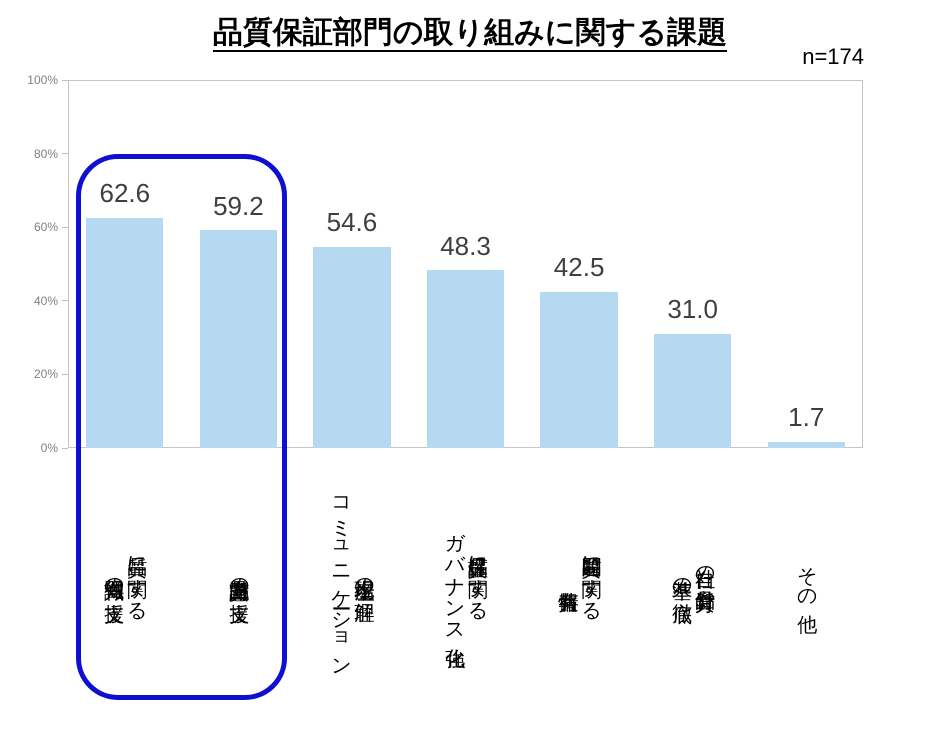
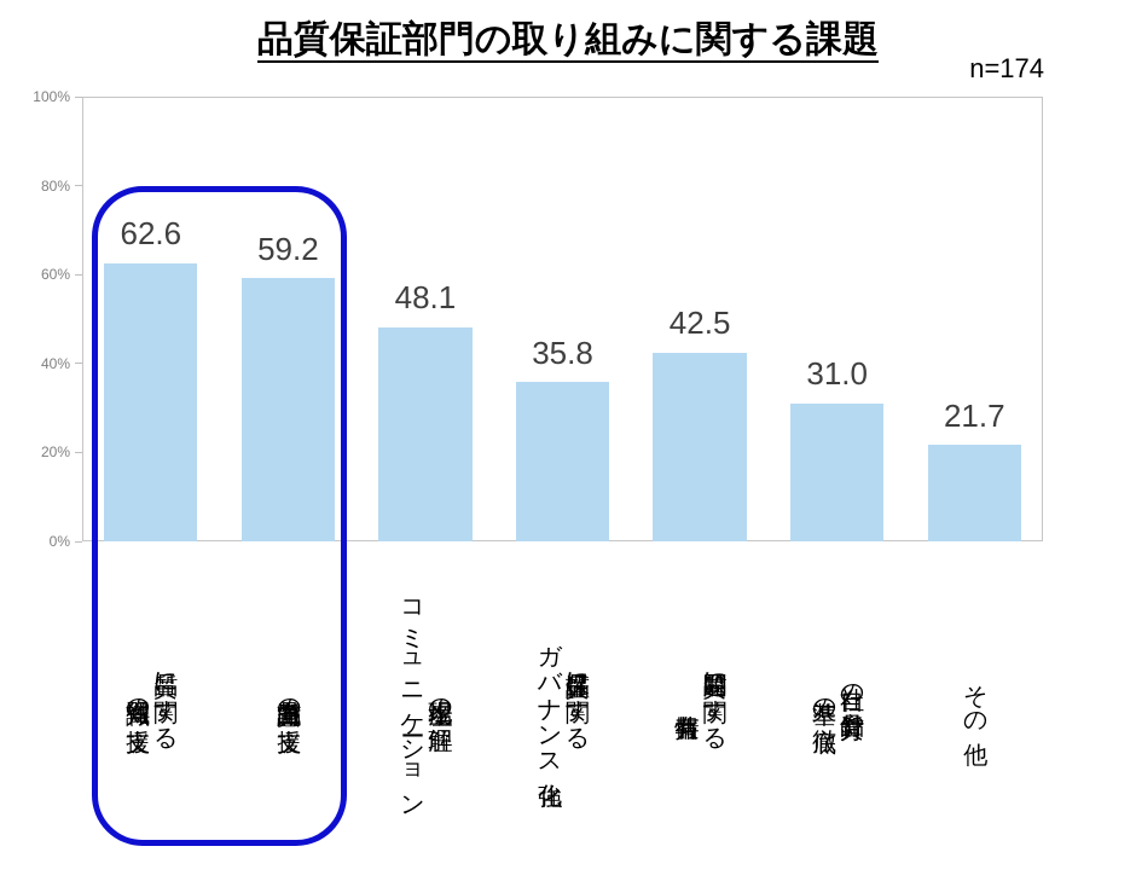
生産現場の理解・ コミュニケーション: 54.6 -> 48.1
品質保証に関する ガバナンス強化: 48.3 -> 35.8
その他: 1.7 -> 21.7
